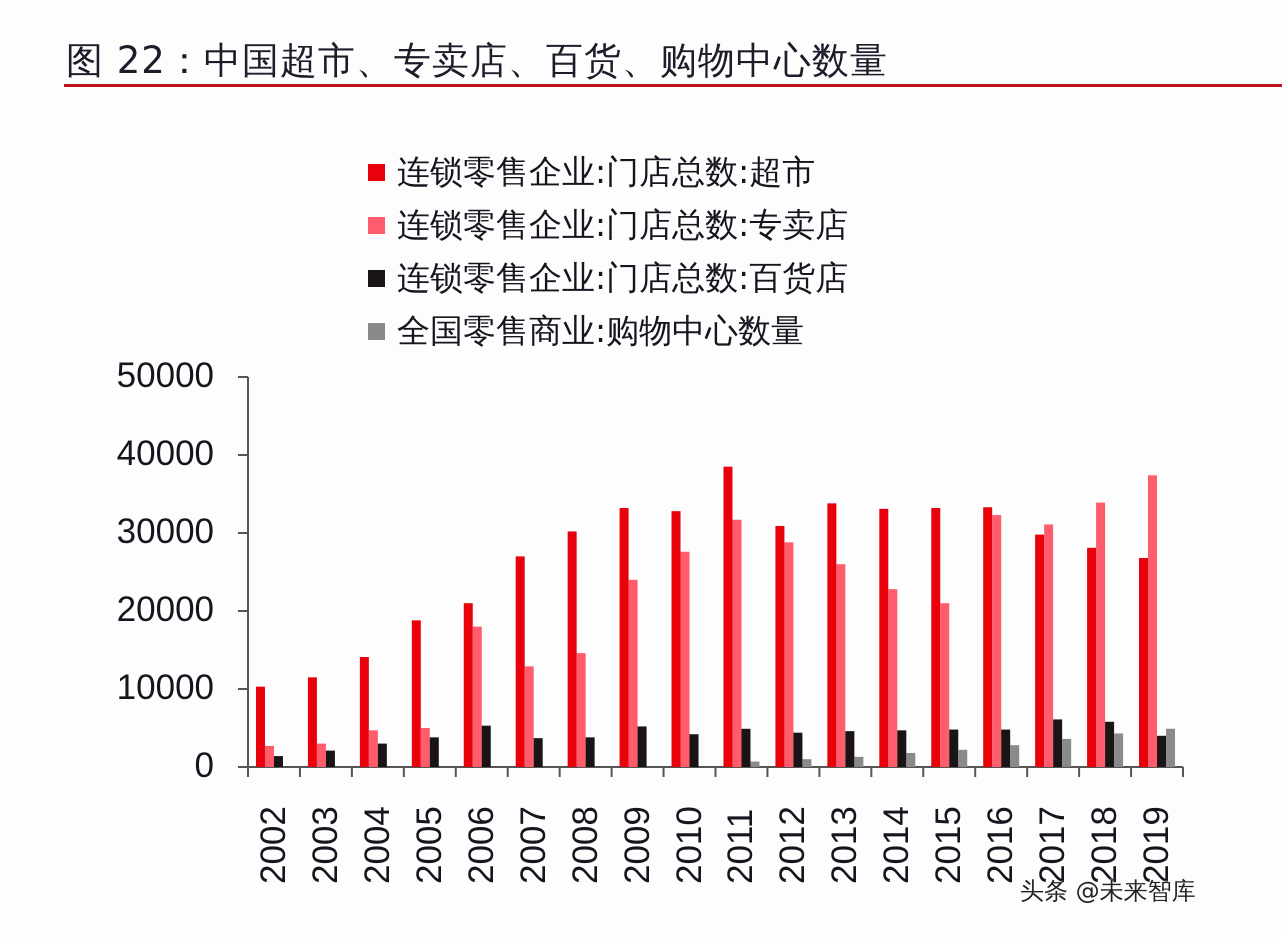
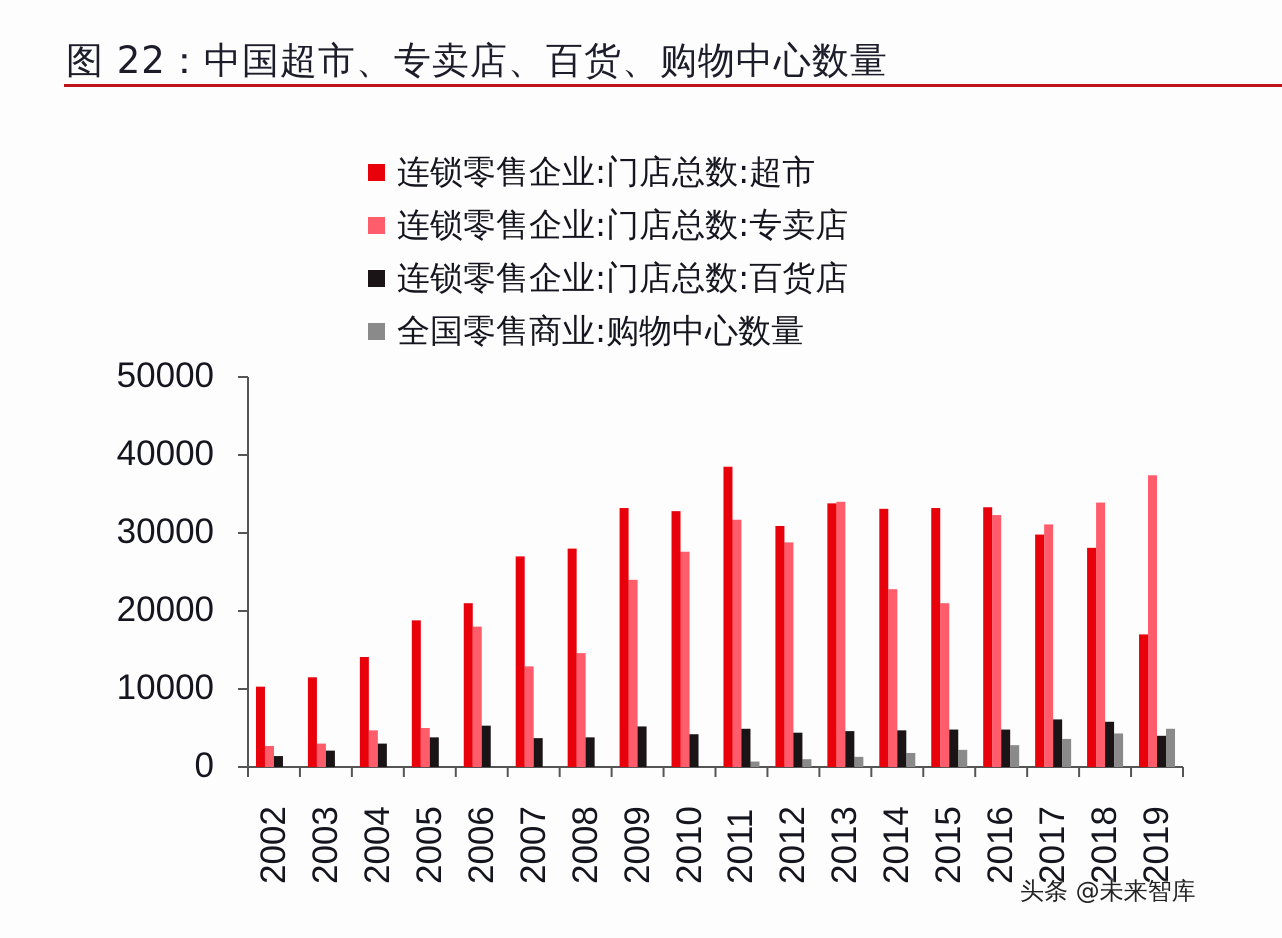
连锁零售企业:门店总数:超市/2008: 30000 -> 28000
连锁零售企业:门店总数:专卖店/2013: 26000 -> 34000
连锁零售企业:门店总数:超市/2019: 27000 -> 17000
